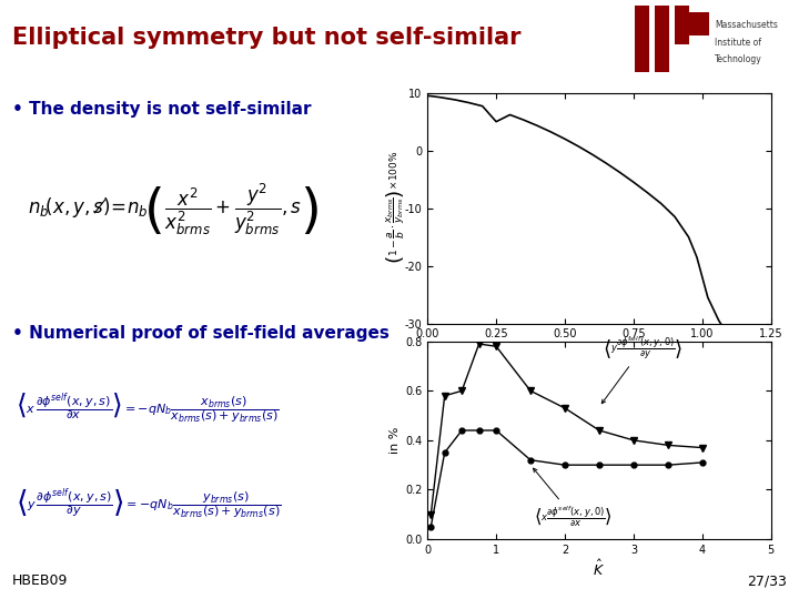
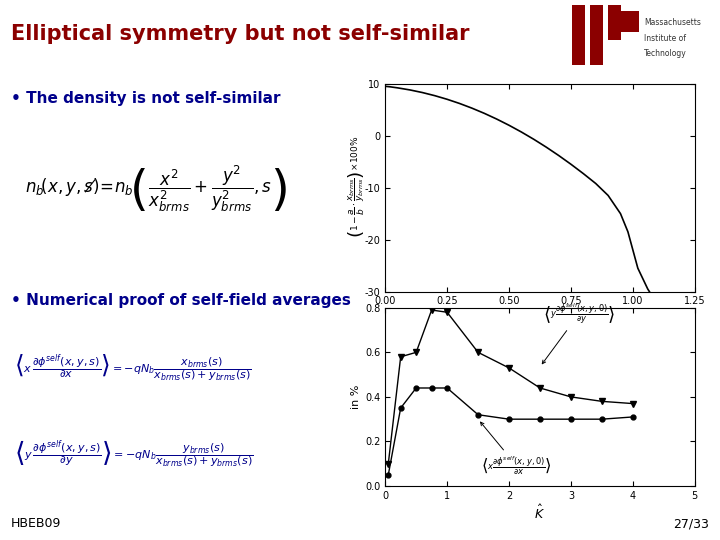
0.25: 5.0 -> 7.0
